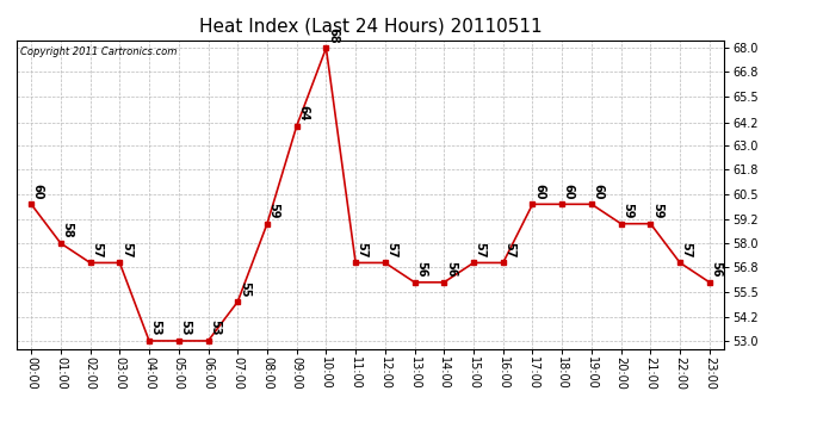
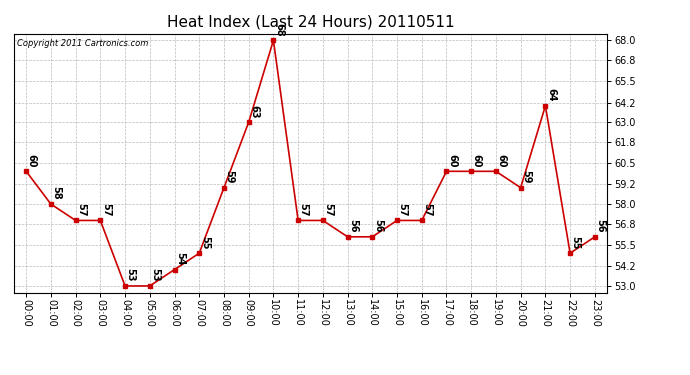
06:00: 53 -> 54
09:00: 64 -> 63
21:00: 59 -> 64
22:00: 57 -> 55
